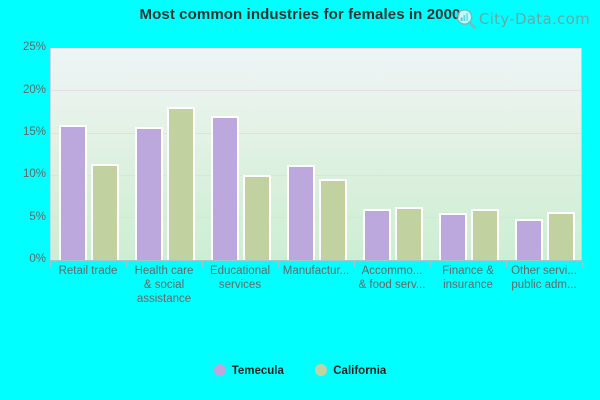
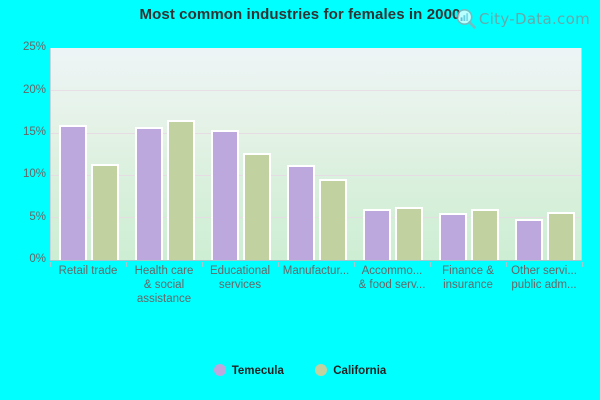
California/Health care & social assistance: 18% -> 16%
Temecula/Educational services: 17% -> 15%
California/Educational services: 10% -> 13%
